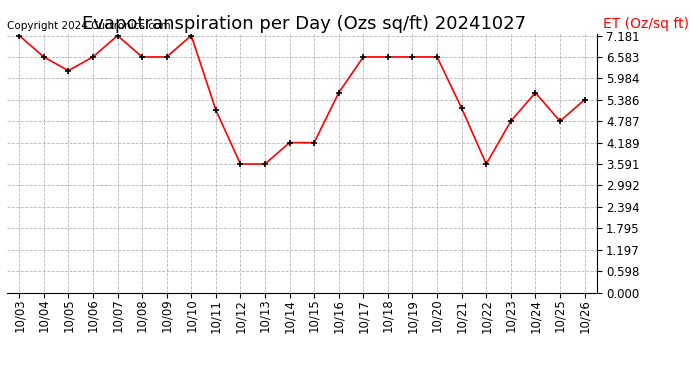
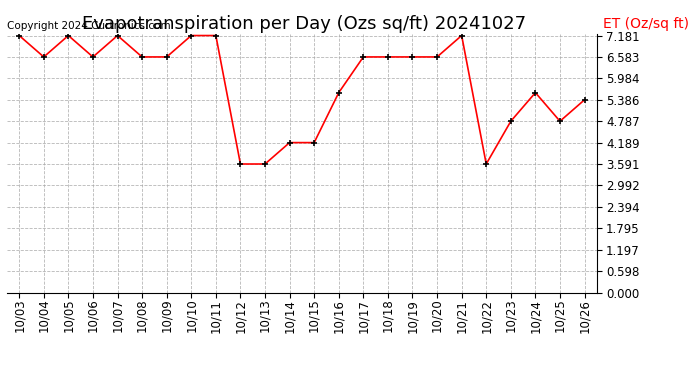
10/05: 6.20 -> 7.18
10/11: 5.10 -> 7.18
10/21: 5.15 -> 7.18
